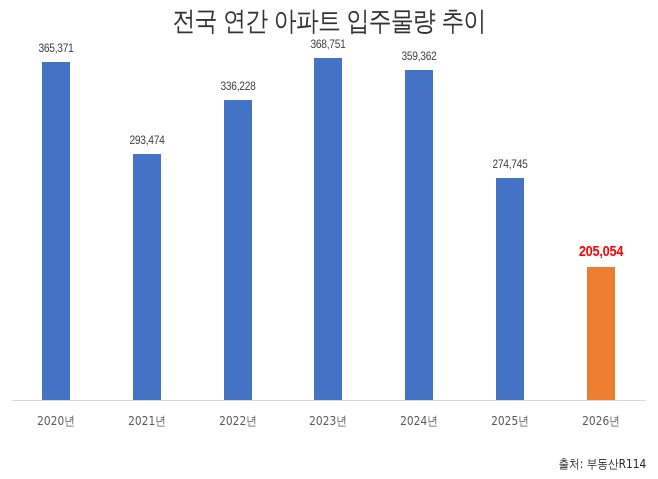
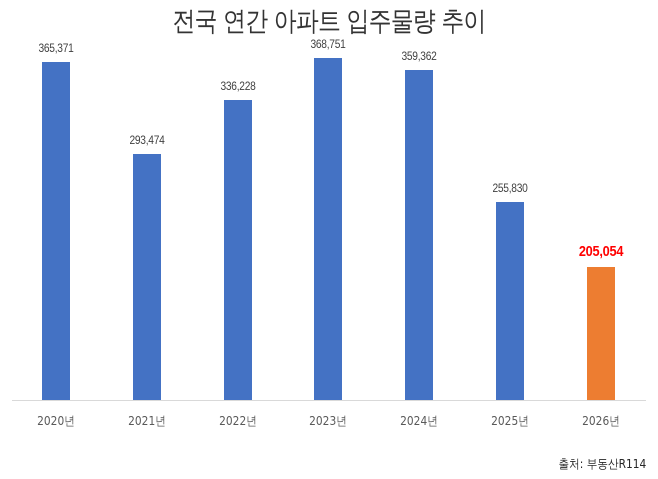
2025년: 274,745 -> 255,830
